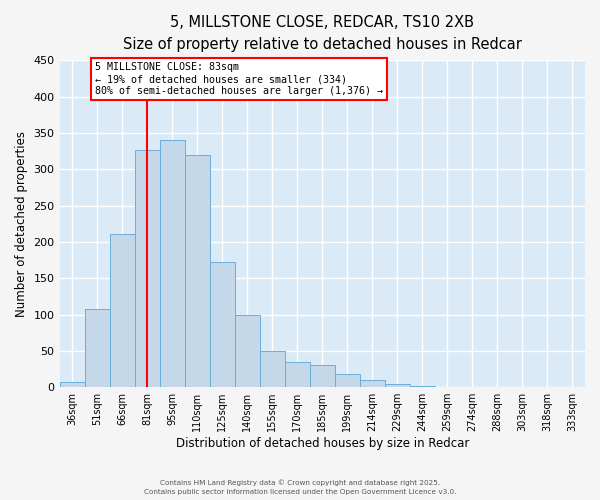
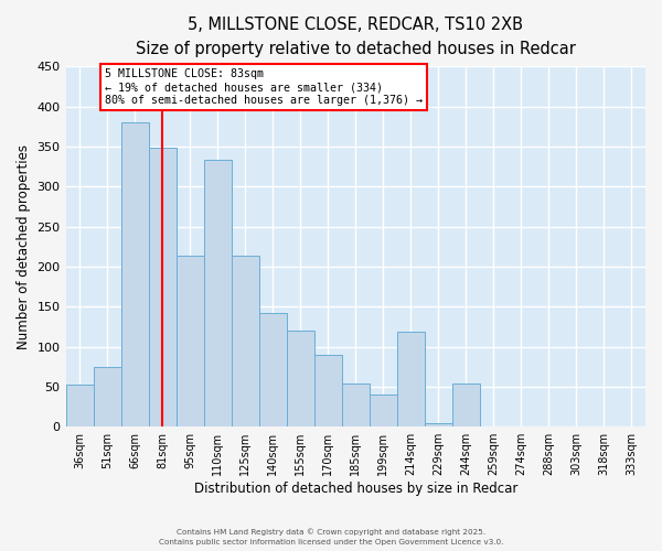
36sqm: 7 -> 52
51sqm: 107 -> 74
66sqm: 211 -> 380
81sqm: 327 -> 348
95sqm: 340 -> 214
110sqm: 320 -> 334
125sqm: 172 -> 214
140sqm: 99 -> 142
155sqm: 50 -> 120
170sqm: 35 -> 90
185sqm: 30 -> 54
199sqm: 18 -> 40
214sqm: 10 -> 118
244sqm: 1 -> 54
